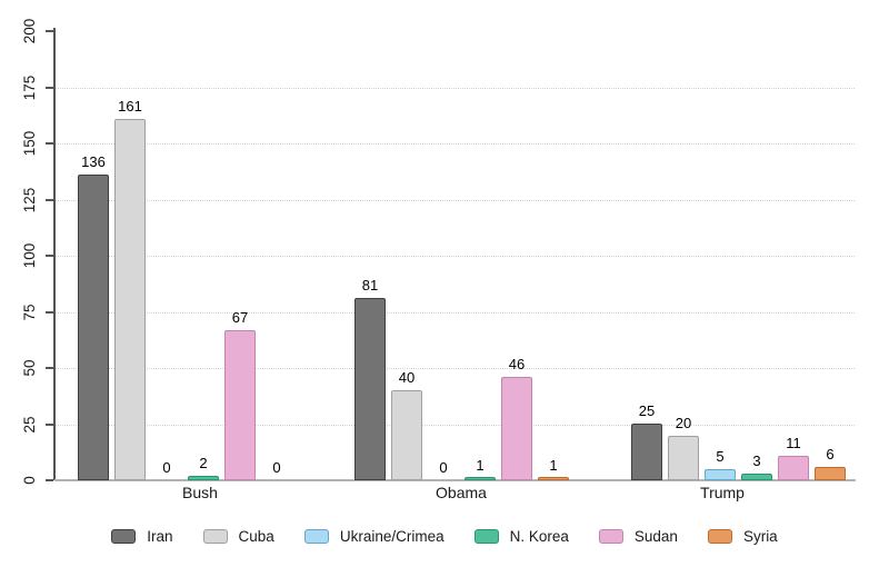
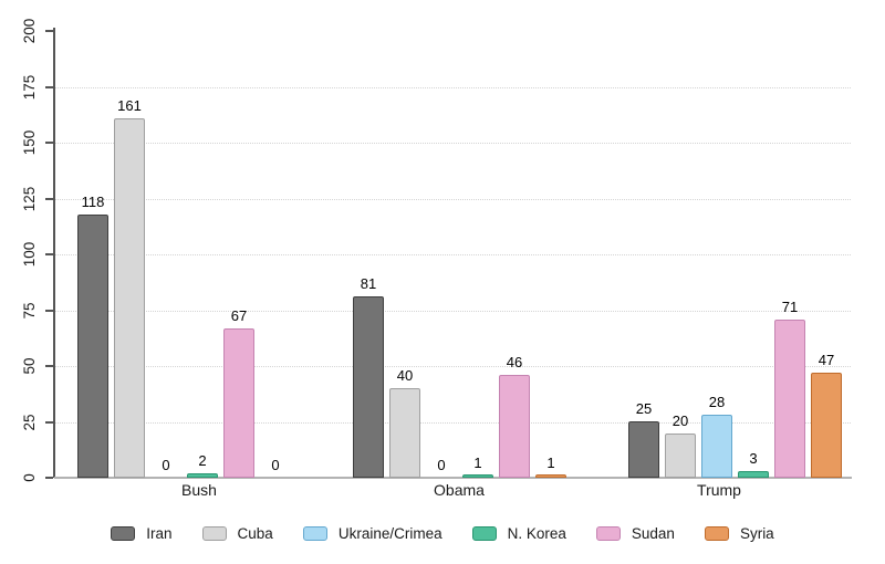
Iran/Bush: 136 -> 118
Ukraine/Crimea/Trump: 5 -> 28
Sudan/Trump: 11 -> 71
Syria/Trump: 6 -> 47
